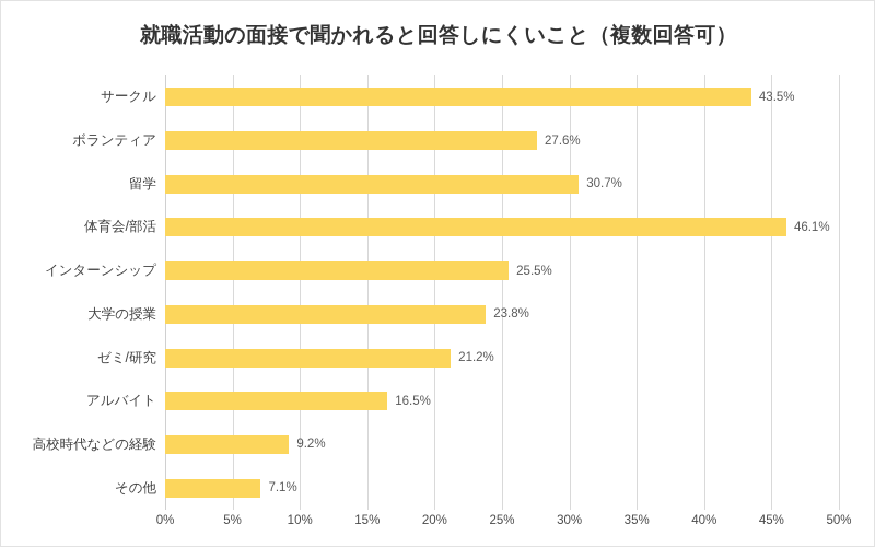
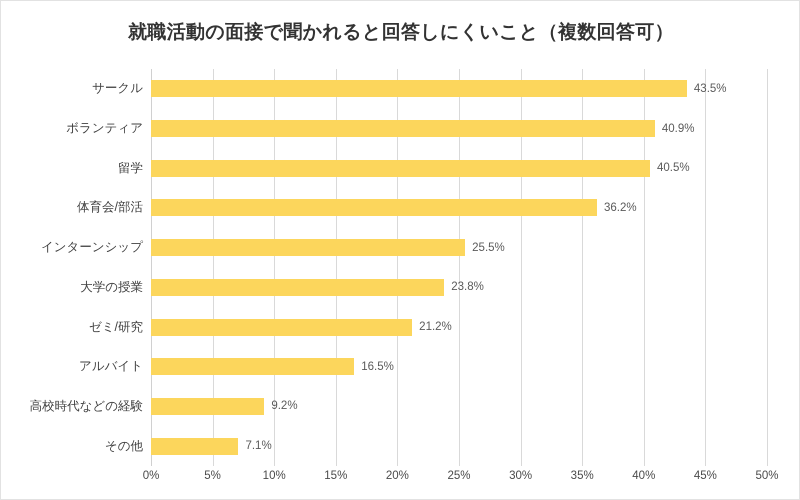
ボランティア: 27.6% -> 40.9%
留学: 30.7% -> 40.5%
体育会/部活: 46.1% -> 36.2%
